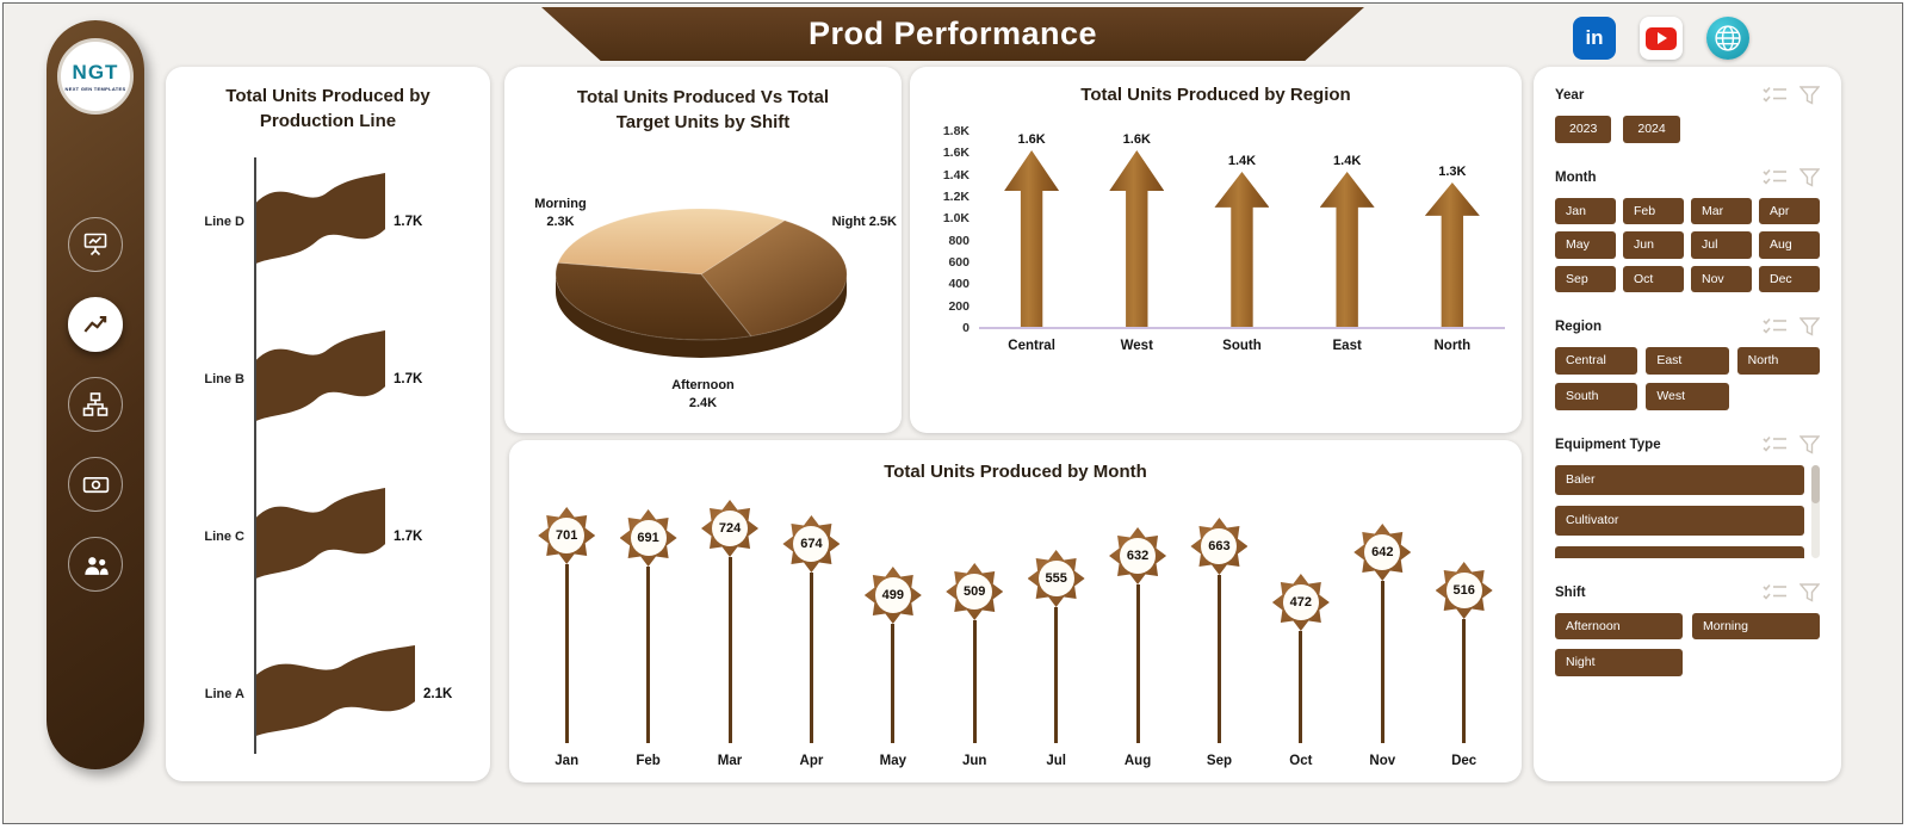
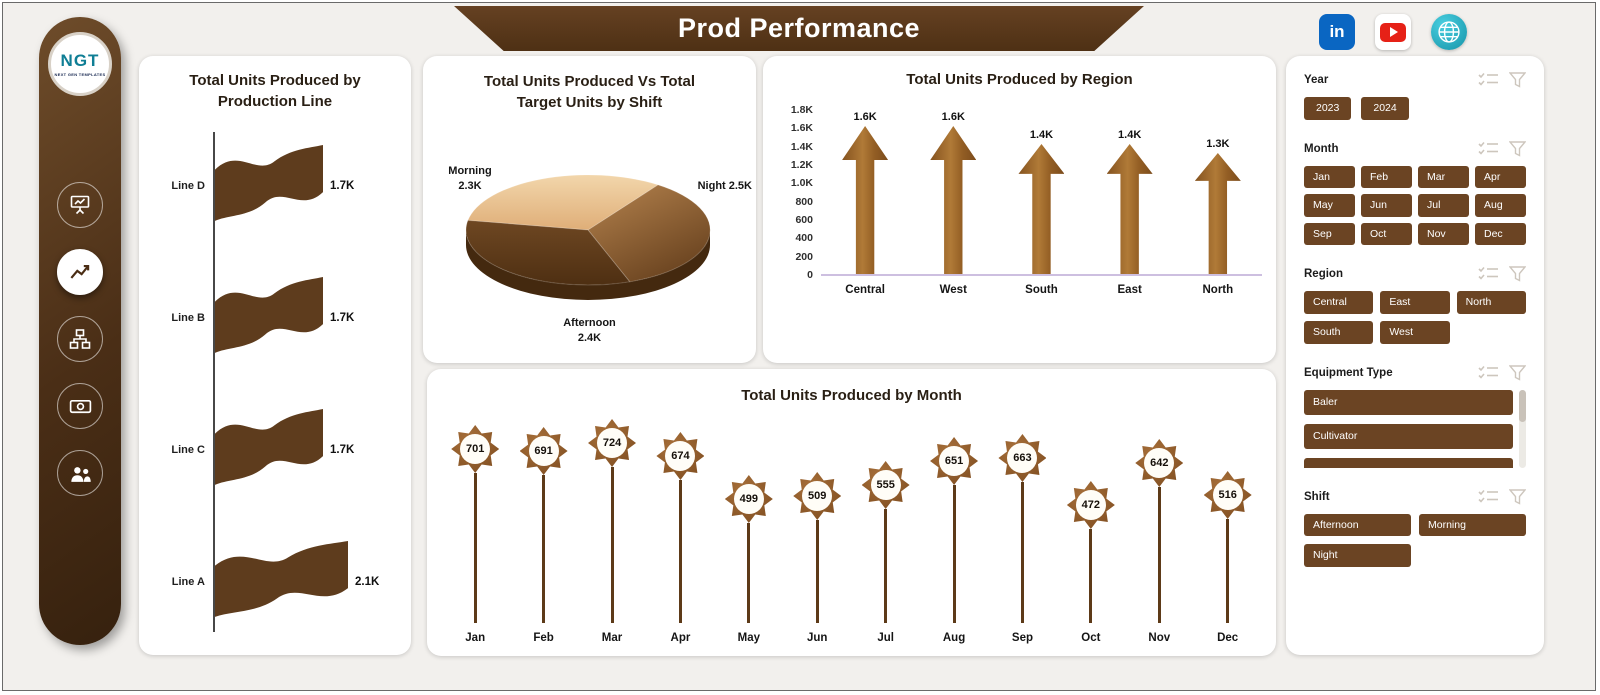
Total Units Produced by Month/Aug: 632 -> 651
